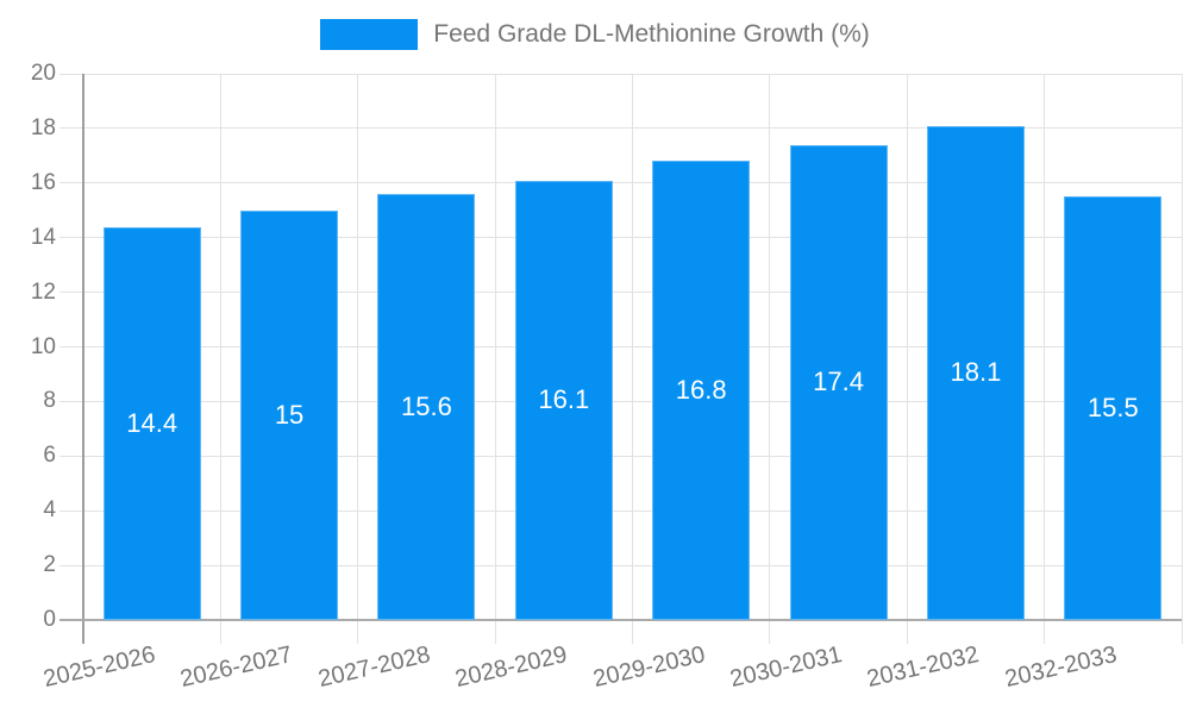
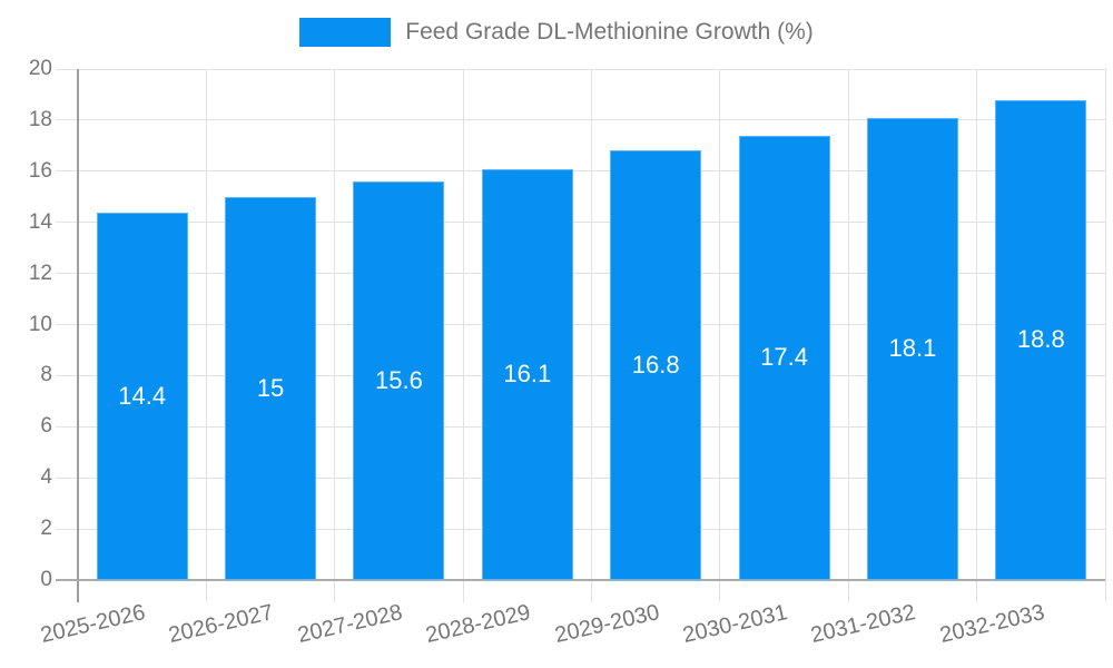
2032-2033: 15.5 -> 18.8
